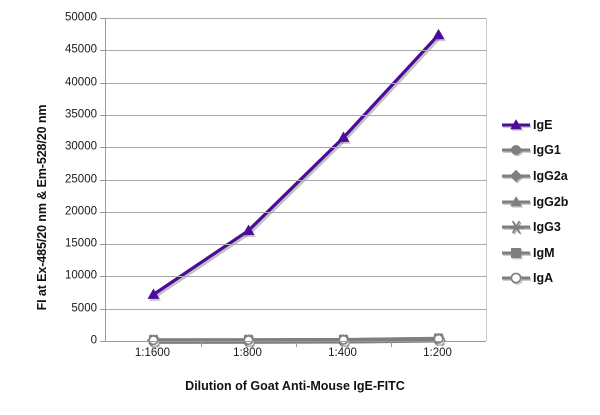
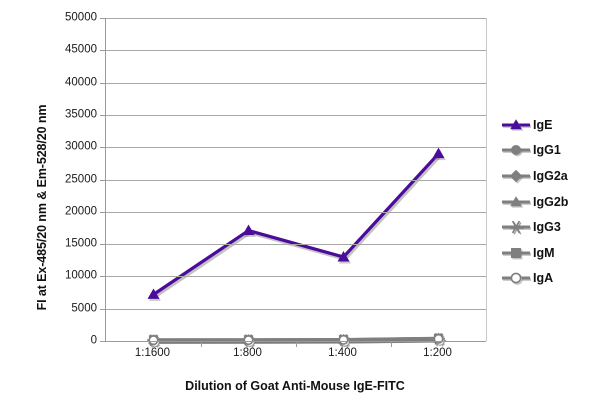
IgE/1:400: 32000 -> 13000
IgE/1:200: 47000 -> 29000
